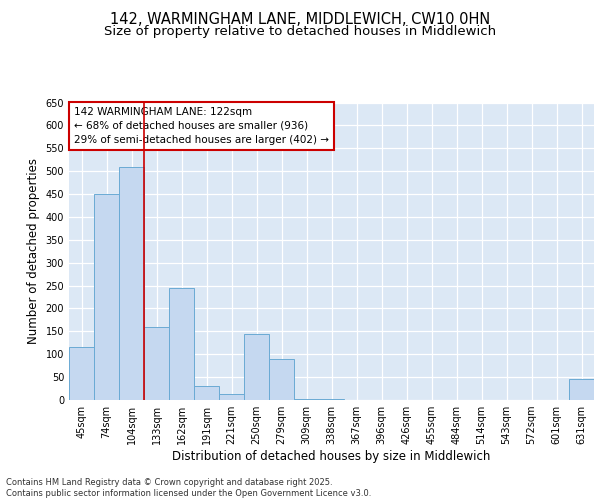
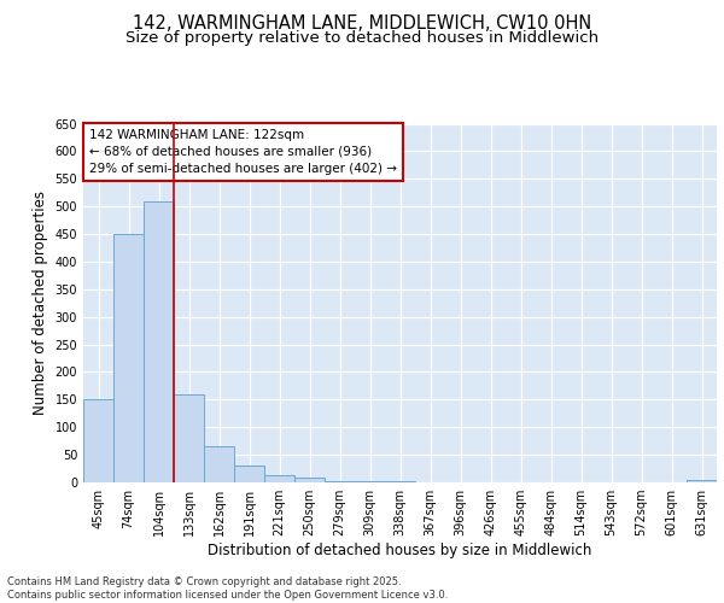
45sqm: 115 -> 150
162sqm: 245 -> 65
250sqm: 145 -> 8
279sqm: 90 -> 2
631sqm: 45 -> 4
